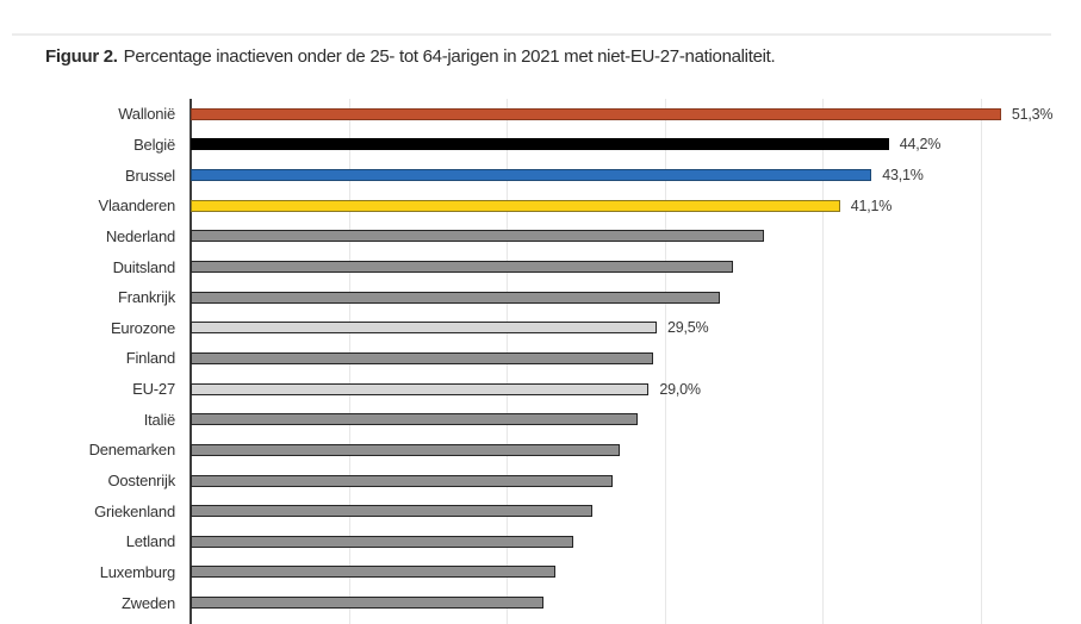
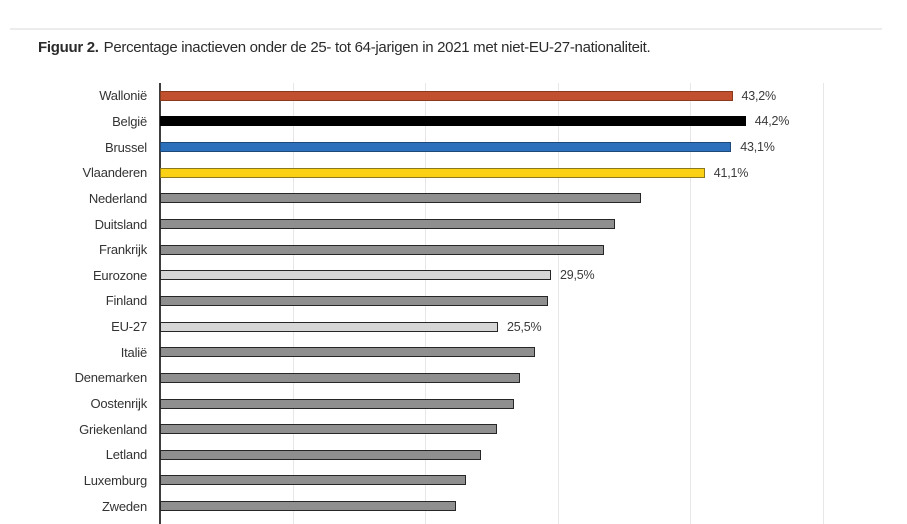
Wallonië: 51,3% -> 43,2%
EU-27: 29,0% -> 25,5%
